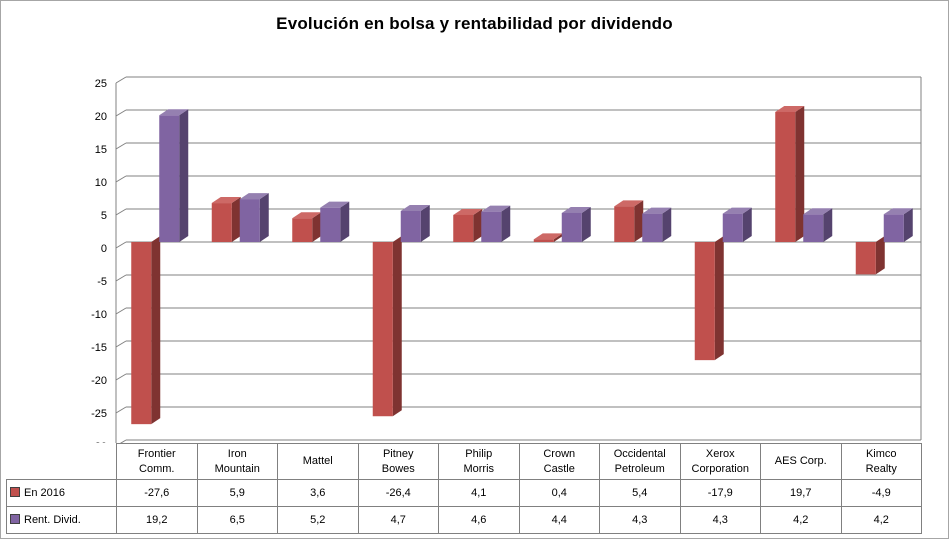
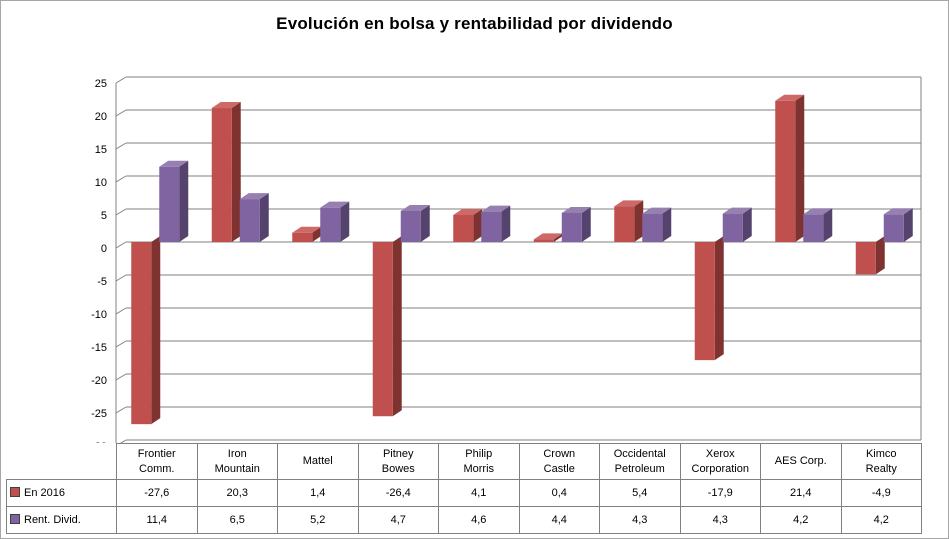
Rent. Divid./Frontier Comm.: 19,2 -> 11,4
En 2016/Iron Mountain: 5,9 -> 20,3
En 2016/Mattel: 3,6 -> 1,4
En 2016/AES Corp.: 19,7 -> 21,4
